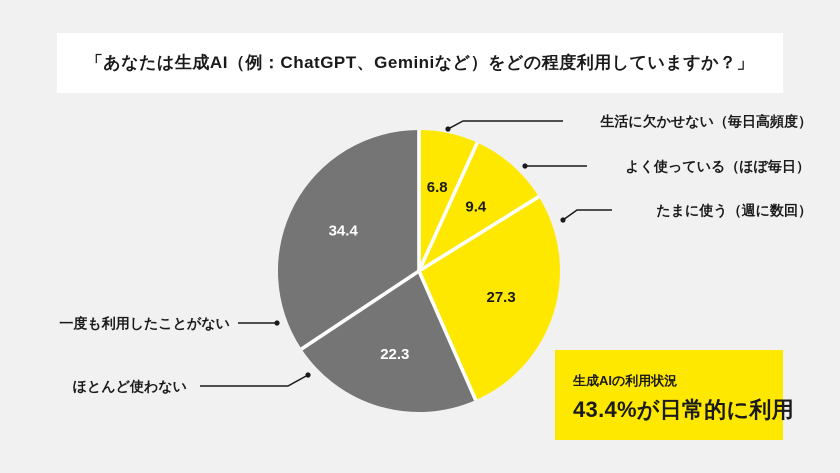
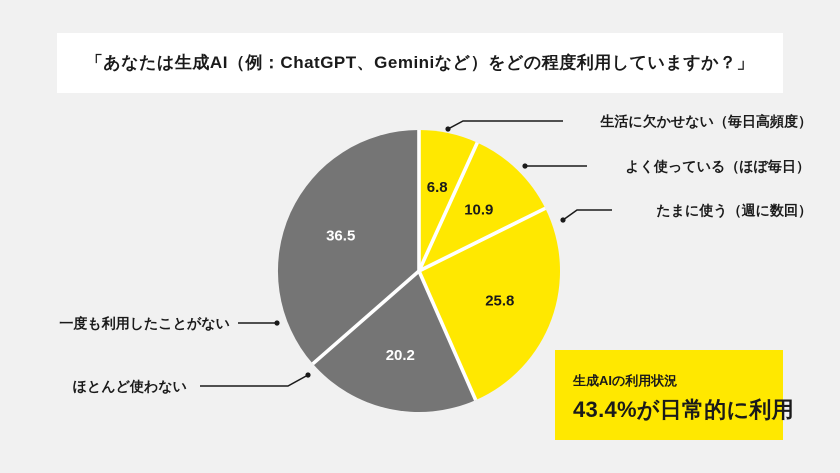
よく使っている（ほぼ毎日）: 9.4 -> 10.9
たまに使う（週に数回）: 27.3 -> 25.8
ほとんど使わない: 22.3 -> 20.2
一度も利用したことがない: 34.4 -> 36.5
